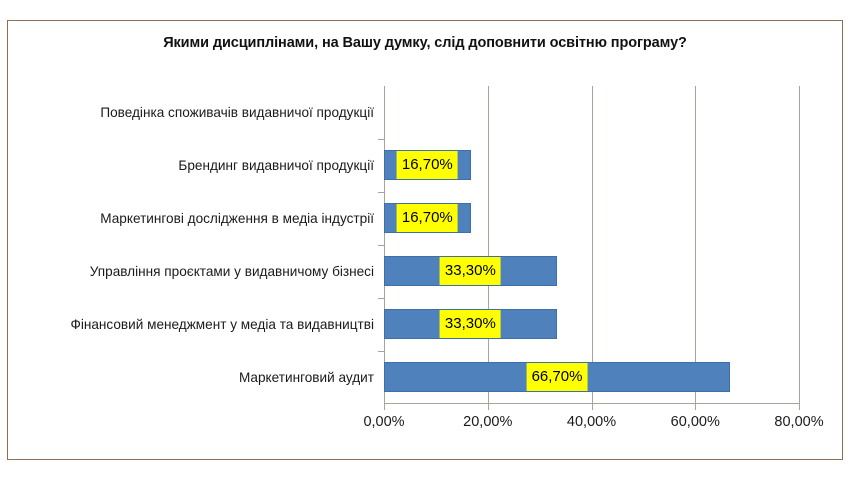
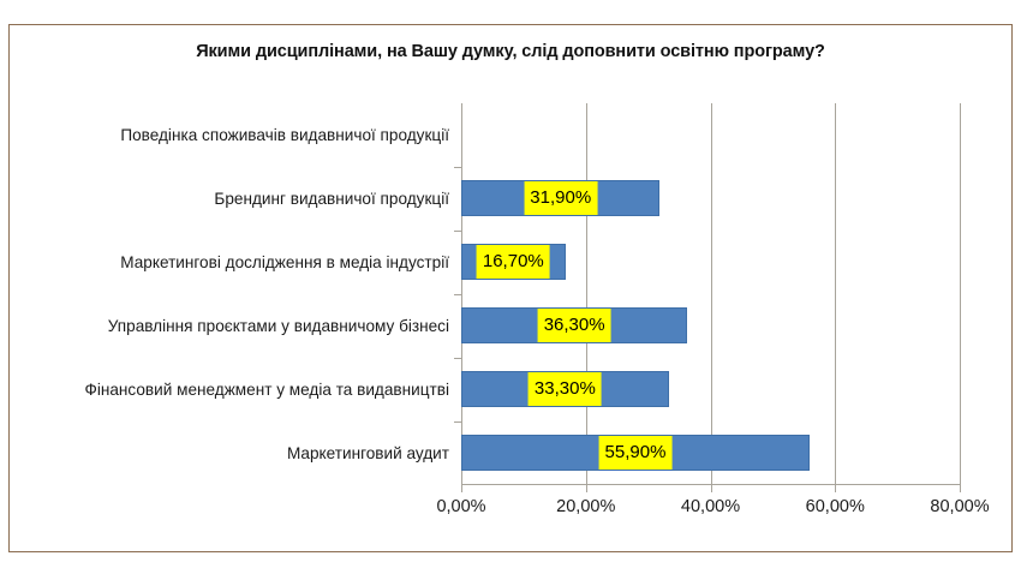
Брендинг видавничої продукції: 16,70% -> 31,90%
Управління проєктами у видавничому бізнесі: 33,30% -> 36,30%
Маркетинговий аудит: 66,70% -> 55,90%
